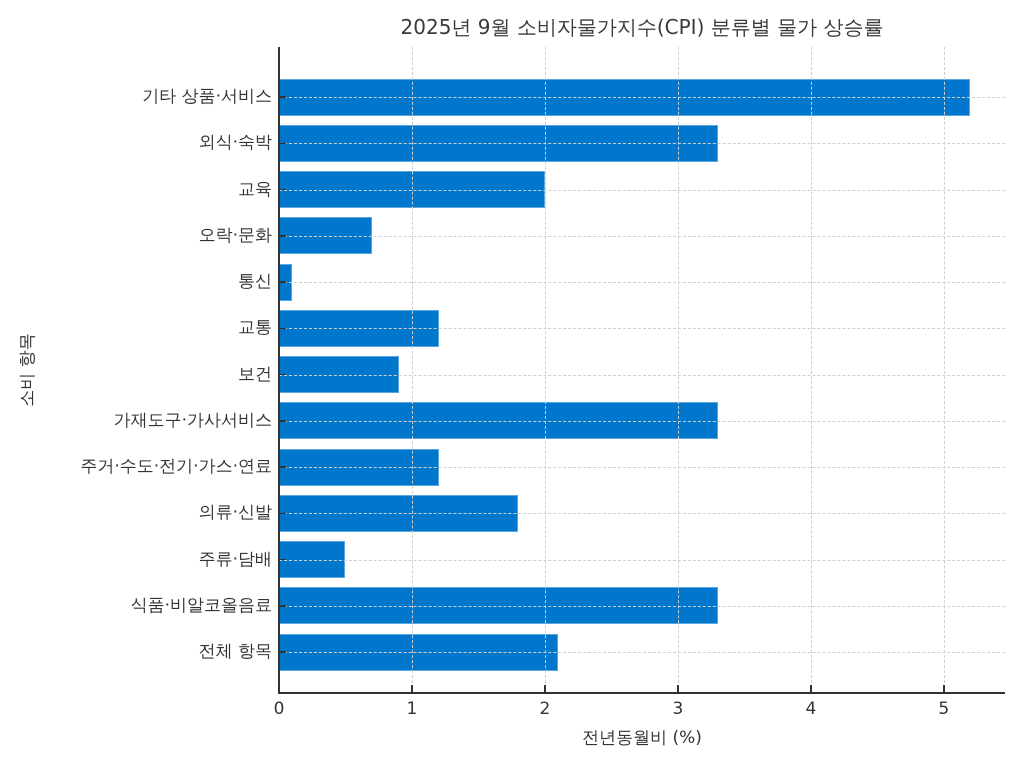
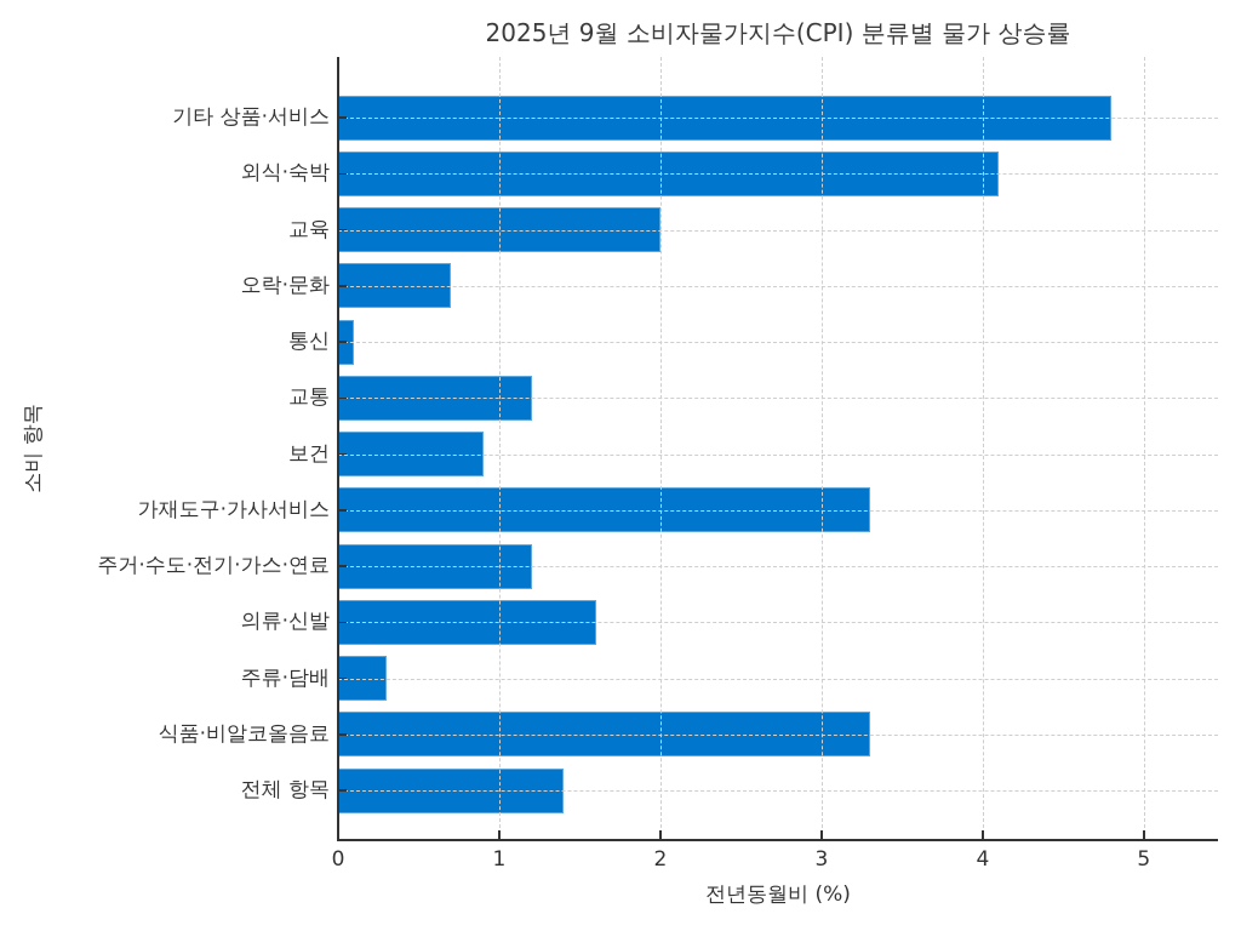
기타 상품·서비스: 5.2 -> 4.8
외식·숙박: 3.3 -> 4.1
의류·신발: 1.8 -> 1.6
주류·담배: 0.5 -> 0.3
전체 항목: 2.1 -> 1.4
